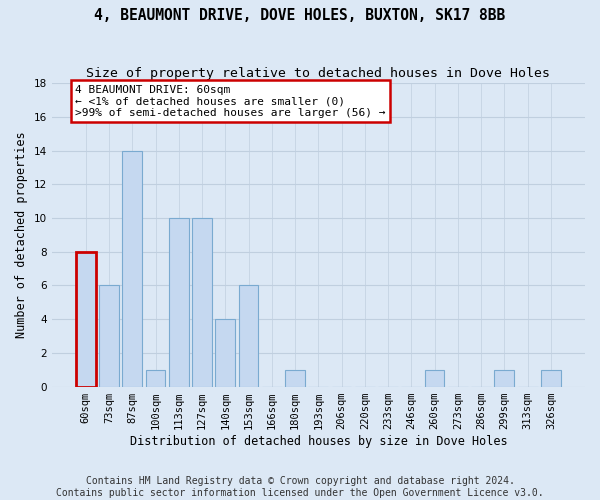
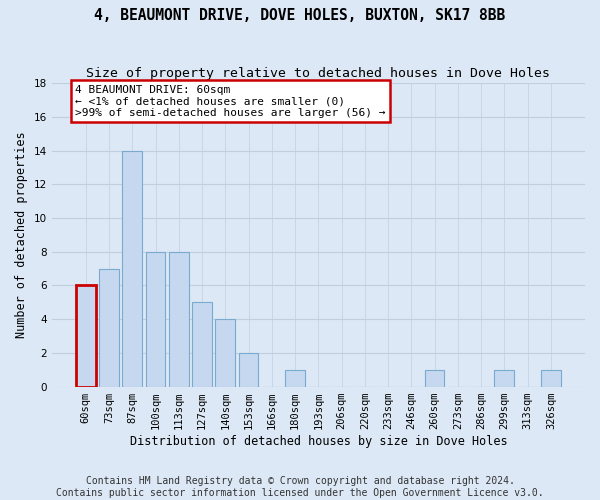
60sqm: 8 -> 6
73sqm: 6 -> 7
100sqm: 1 -> 8
113sqm: 10 -> 8
127sqm: 10 -> 5
153sqm: 6 -> 2
